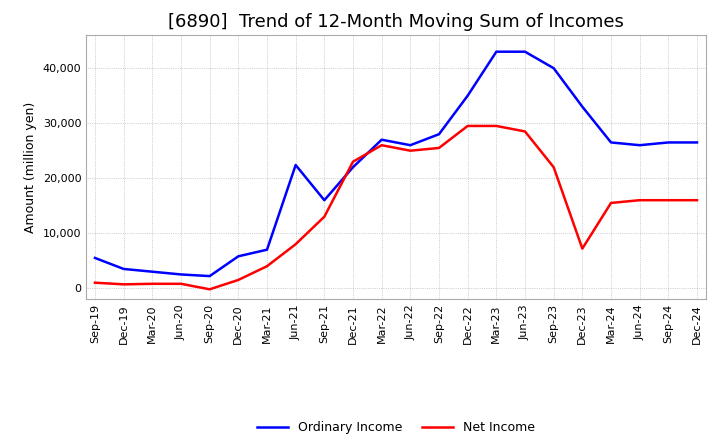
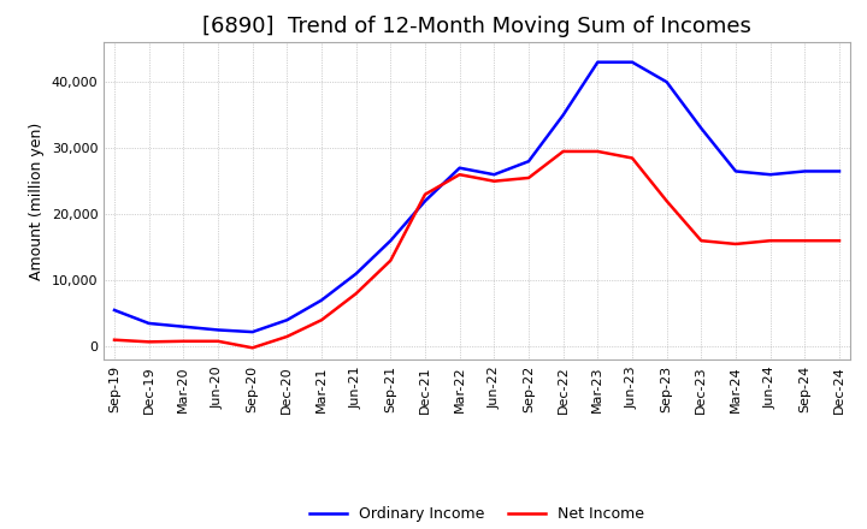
Ordinary Income/Dec-20: 5,800 -> 4,000
Ordinary Income/Jun-21: 22,400 -> 11,000
Net Income/Dec-23: 7,200 -> 16,000
